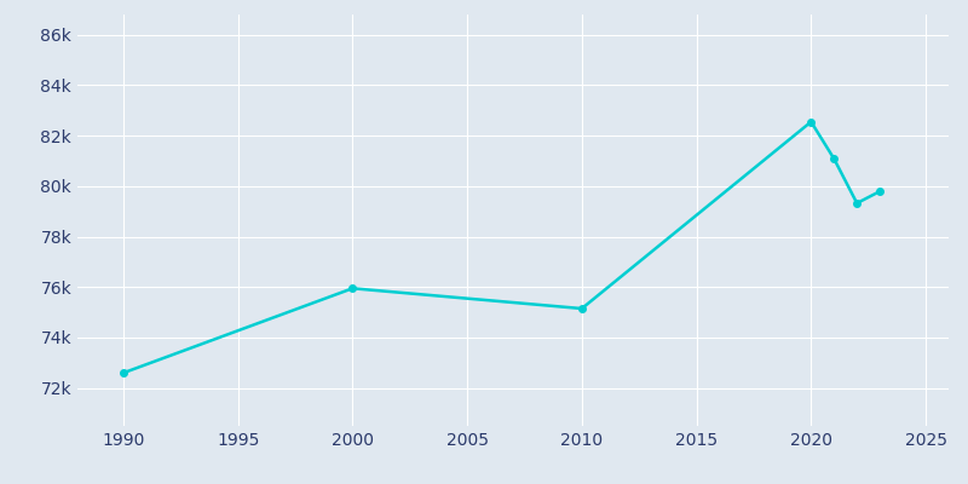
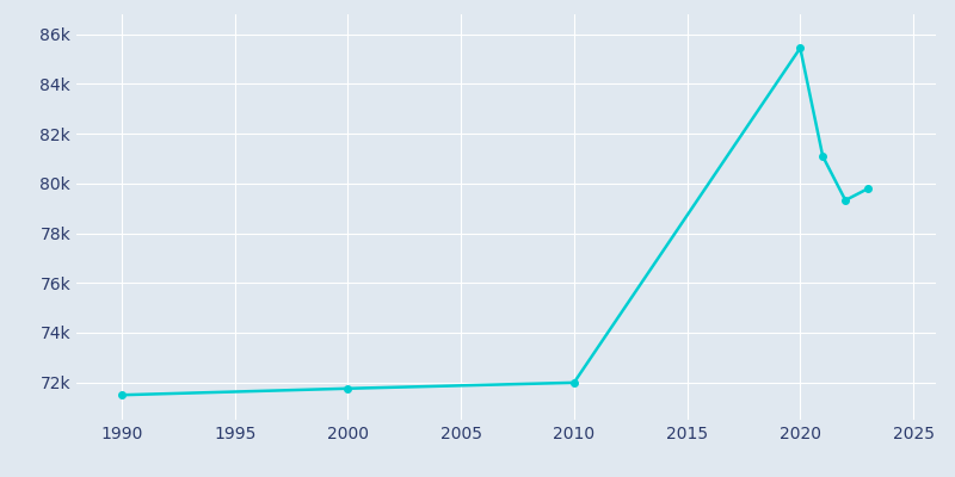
1990: 72.60k -> 71.50k
2000: 75.95k -> 71.76k
2010: 75.15k -> 71.99k
2020: 82.55k -> 85.44k
